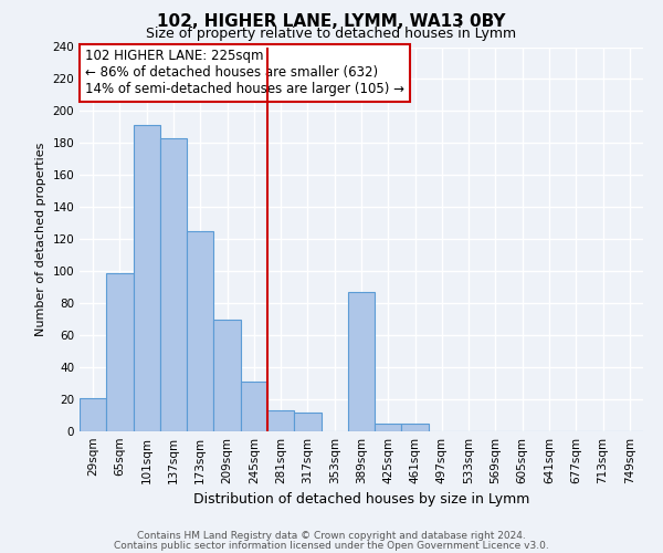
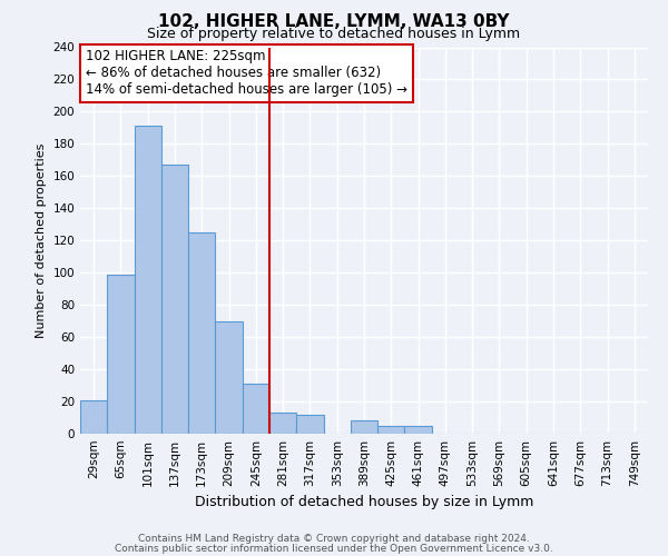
137sqm: 183 -> 167
389sqm: 87 -> 8
